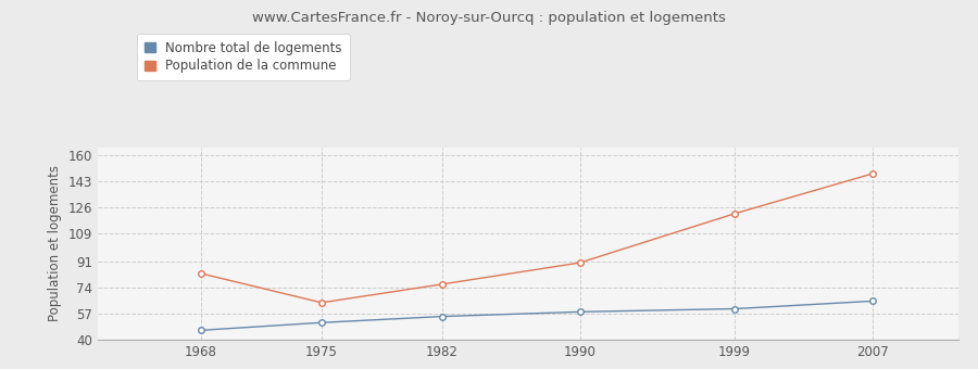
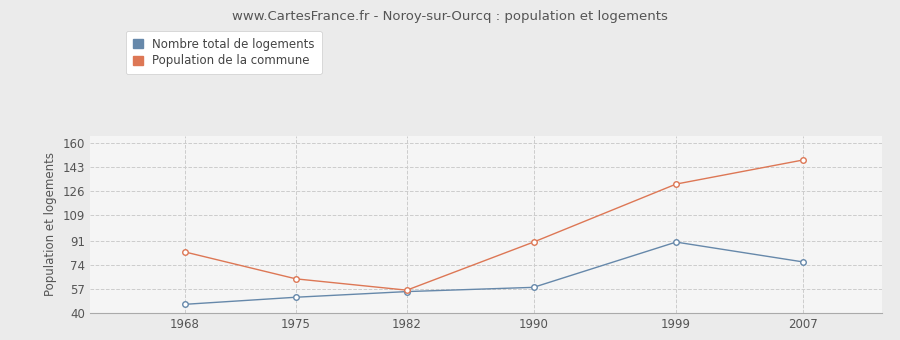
Population de la commune/1982: 76 -> 56
Nombre total de logements/1999: 60 -> 90
Population de la commune/1999: 122 -> 131
Nombre total de logements/2007: 65 -> 76
